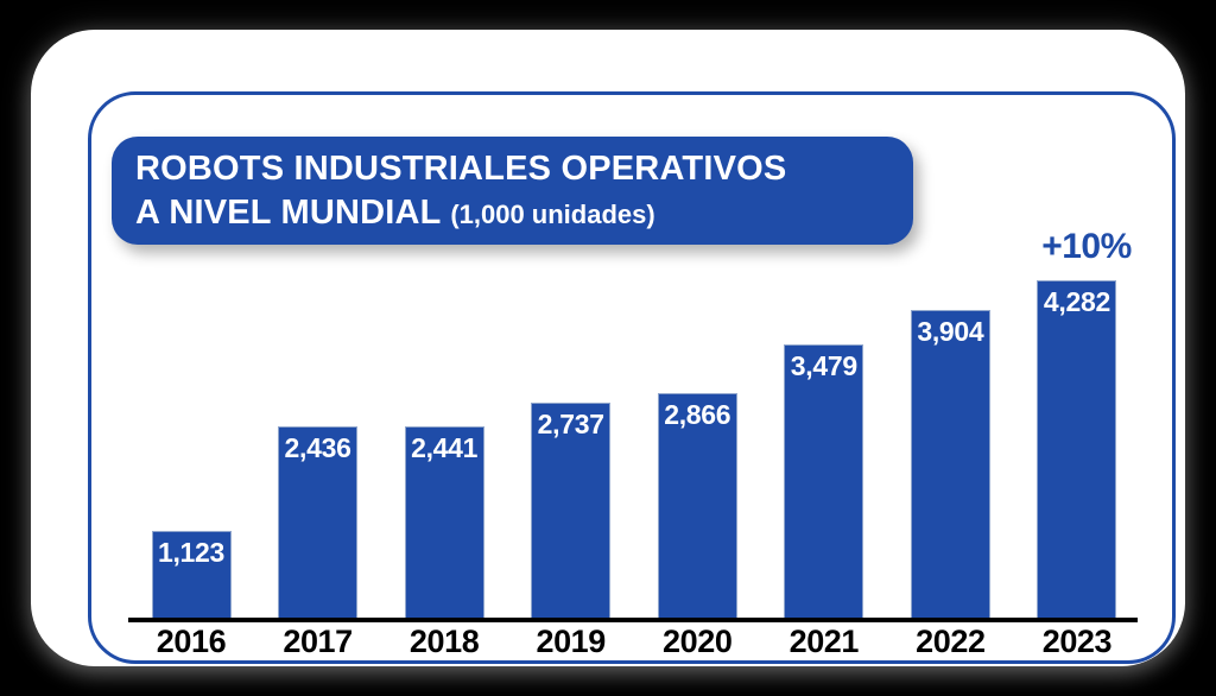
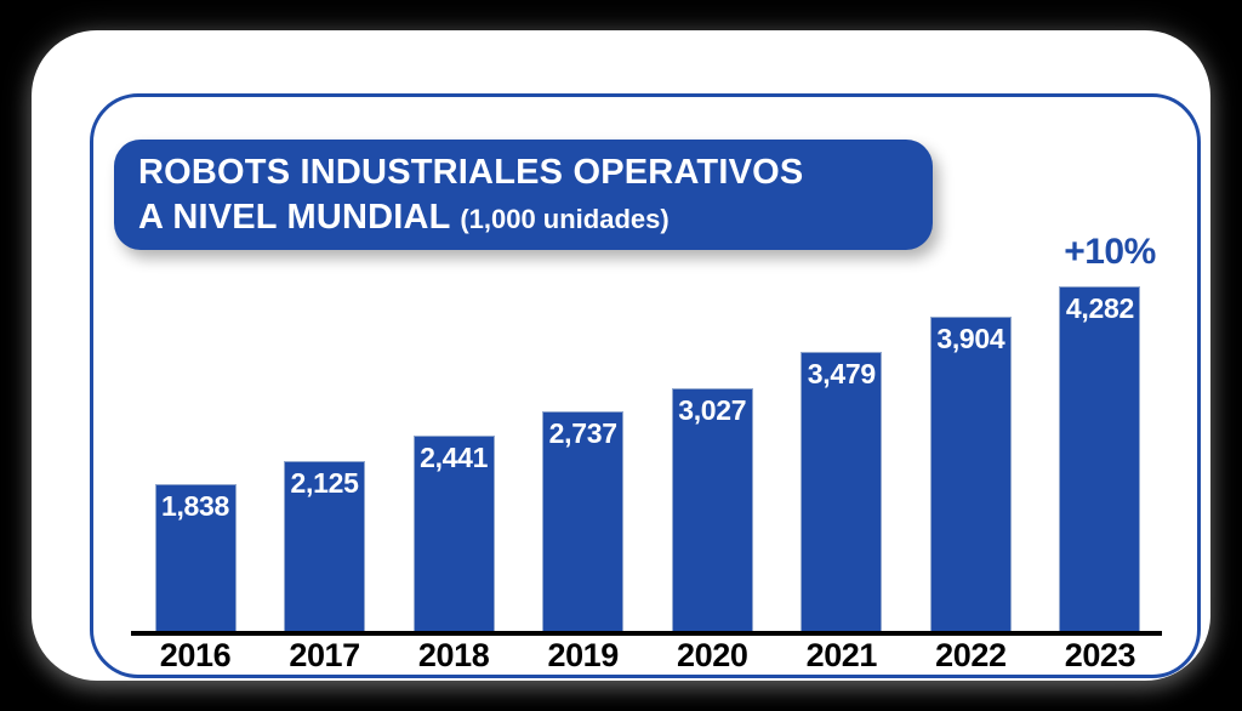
2016: 1,123 -> 1,838
2017: 2,436 -> 2,125
2020: 2,866 -> 3,027
